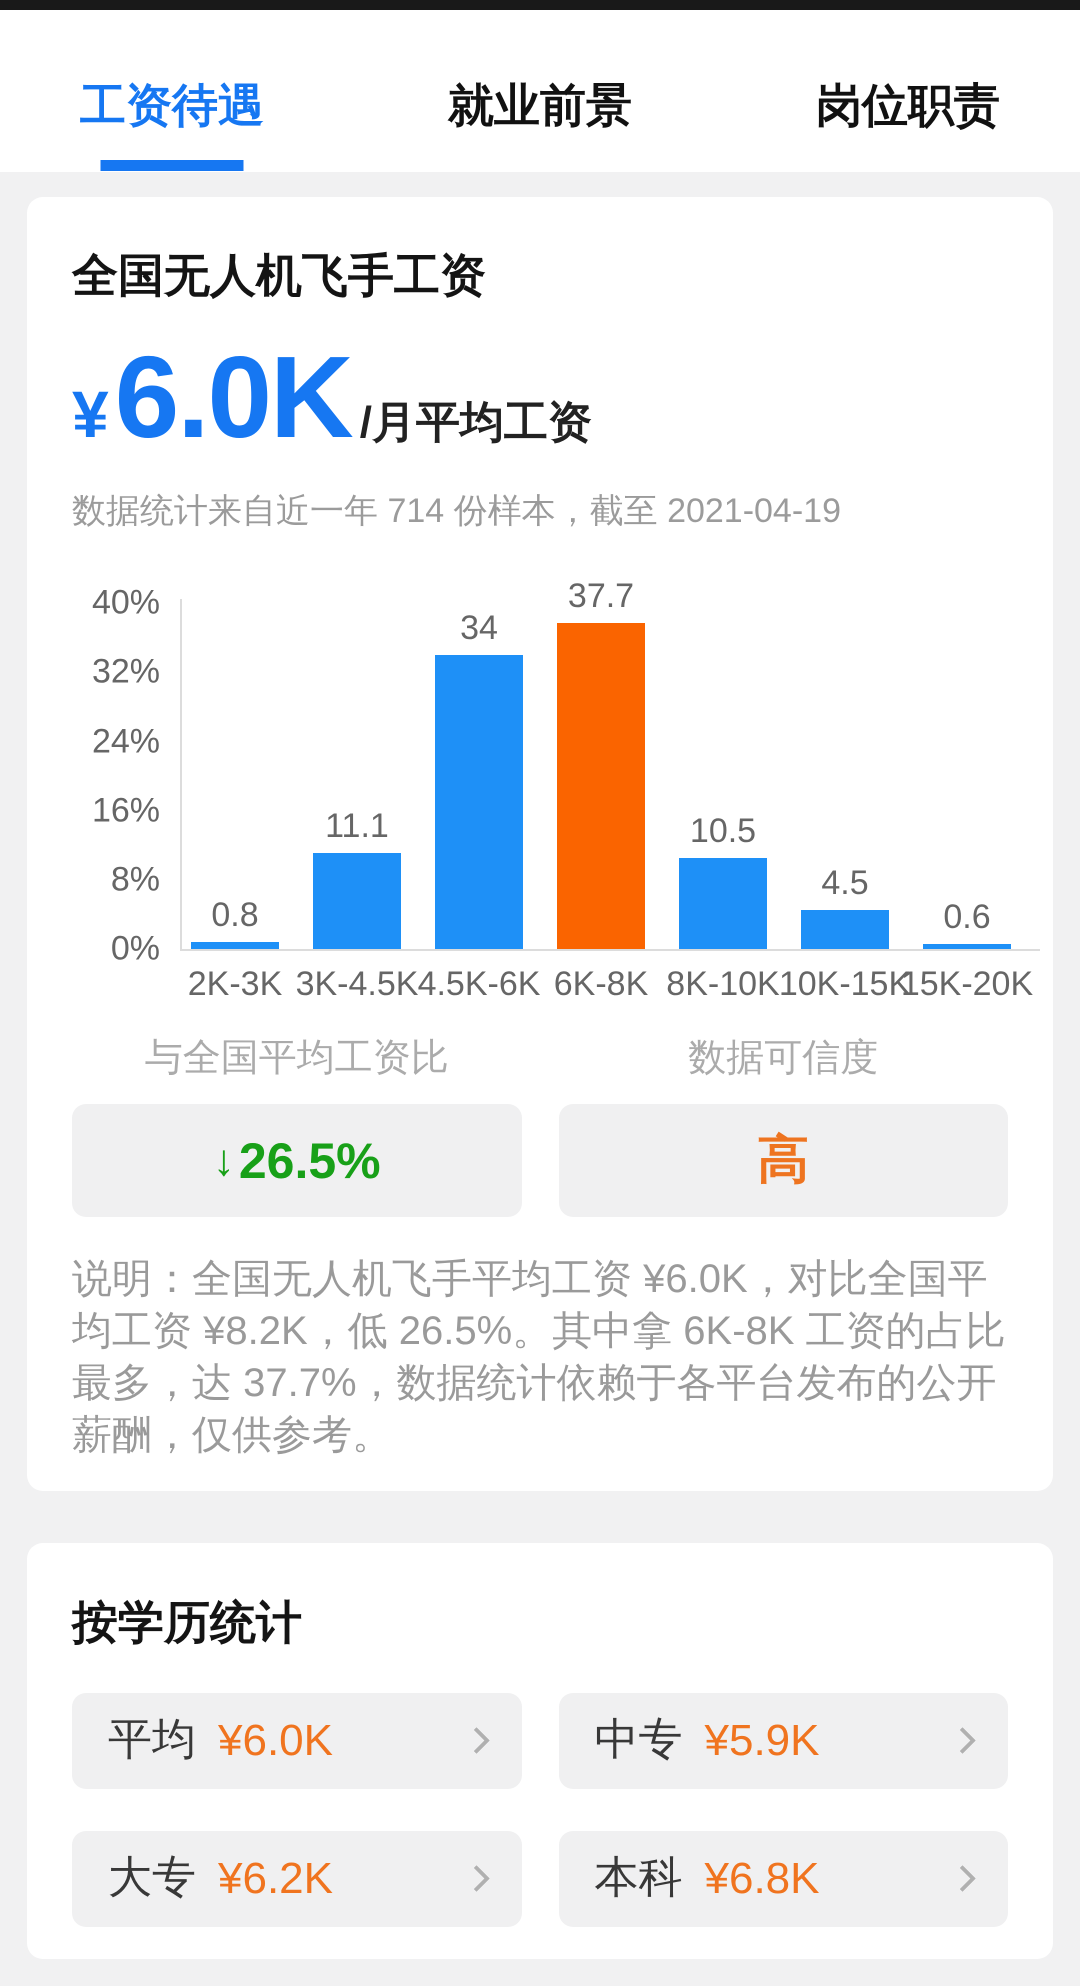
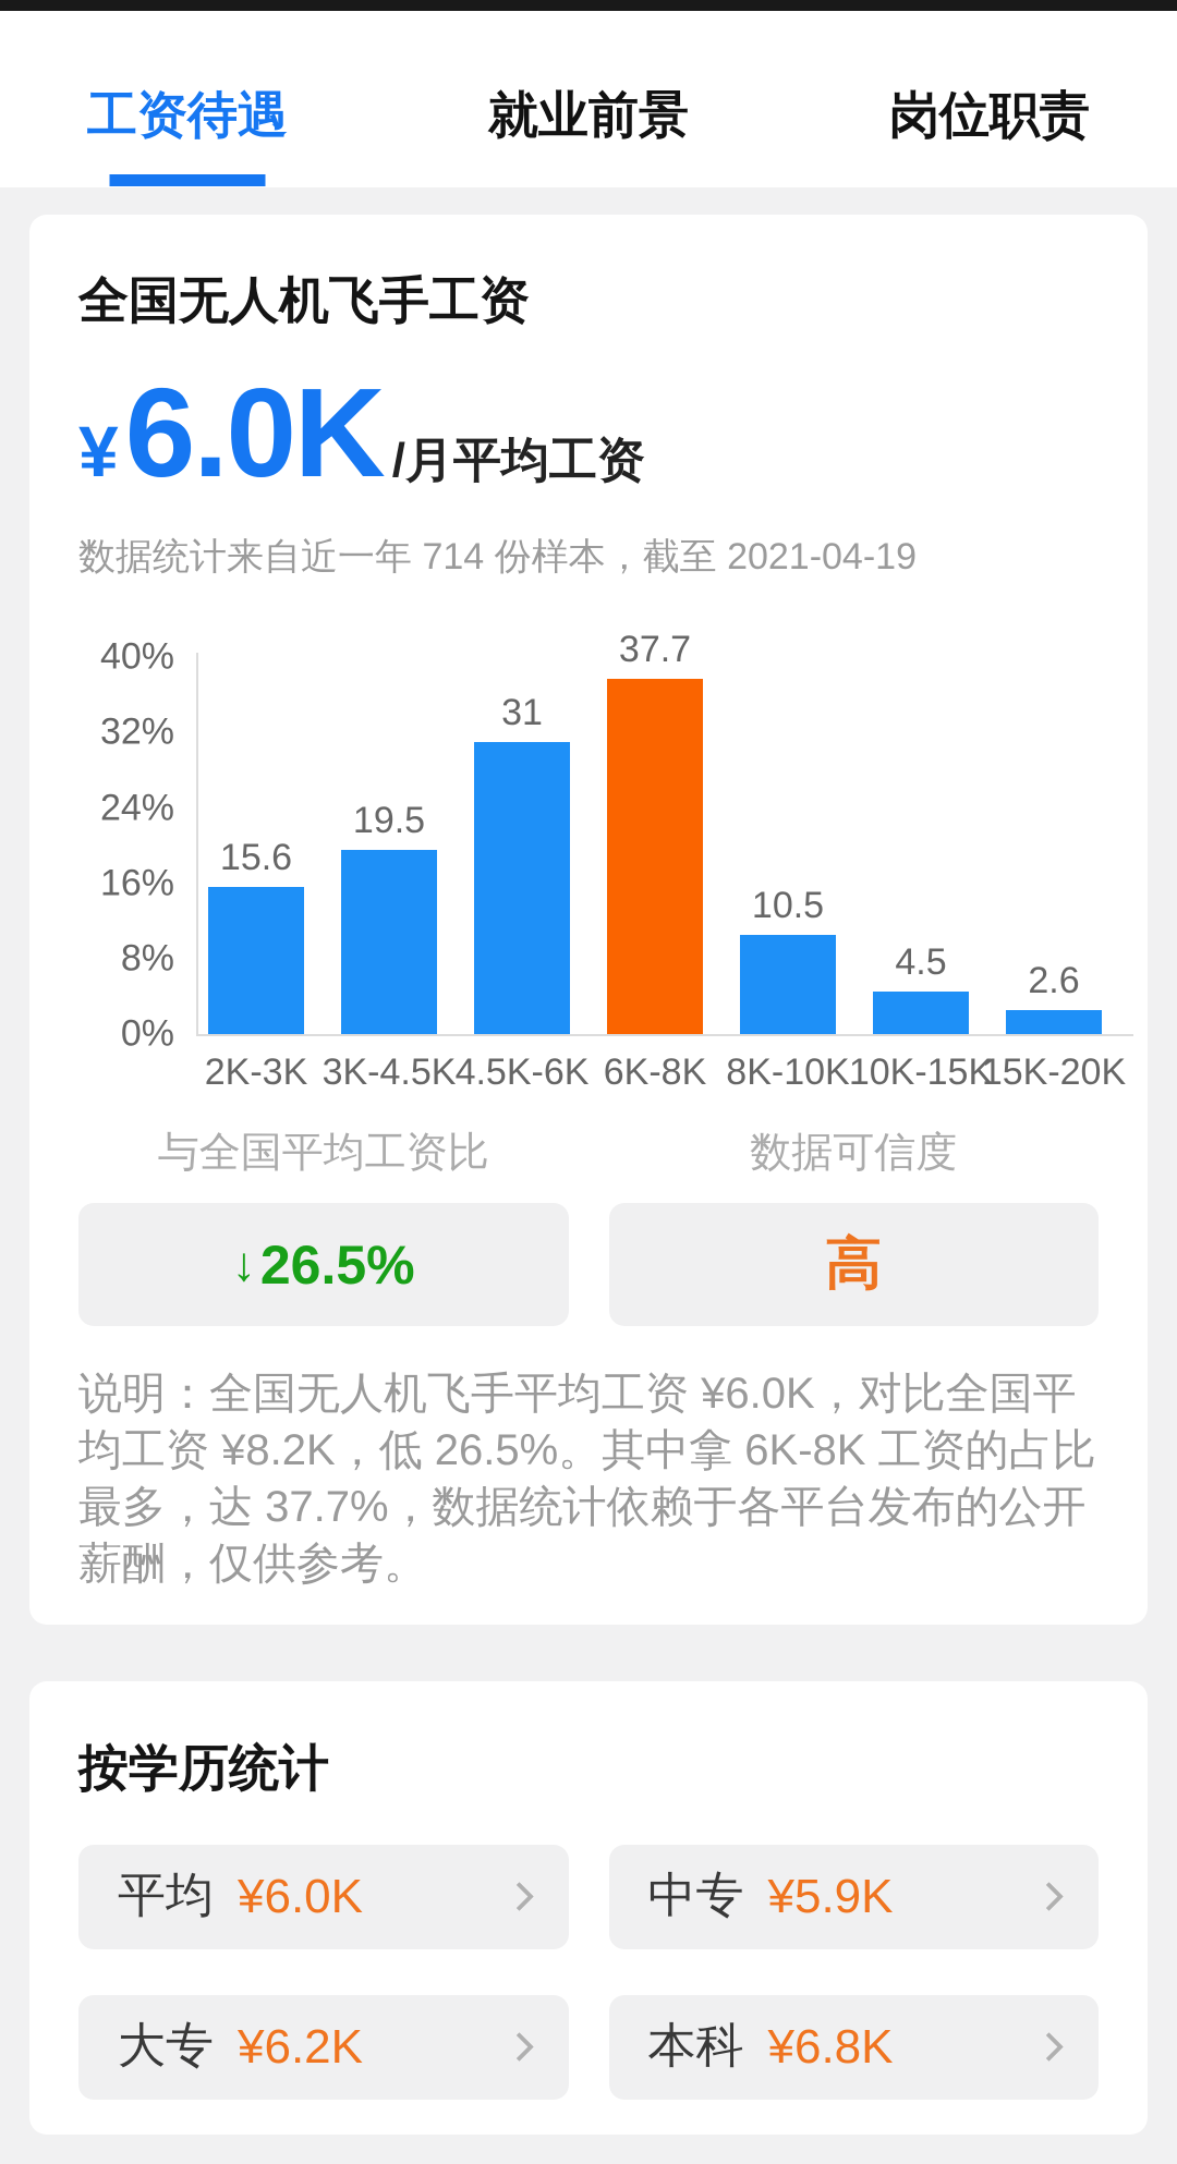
2K-3K: 0.8 -> 15.6
3K-4.5K: 11.1 -> 19.5
4.5K-6K: 34 -> 31
15K-20K: 0.6 -> 2.6
